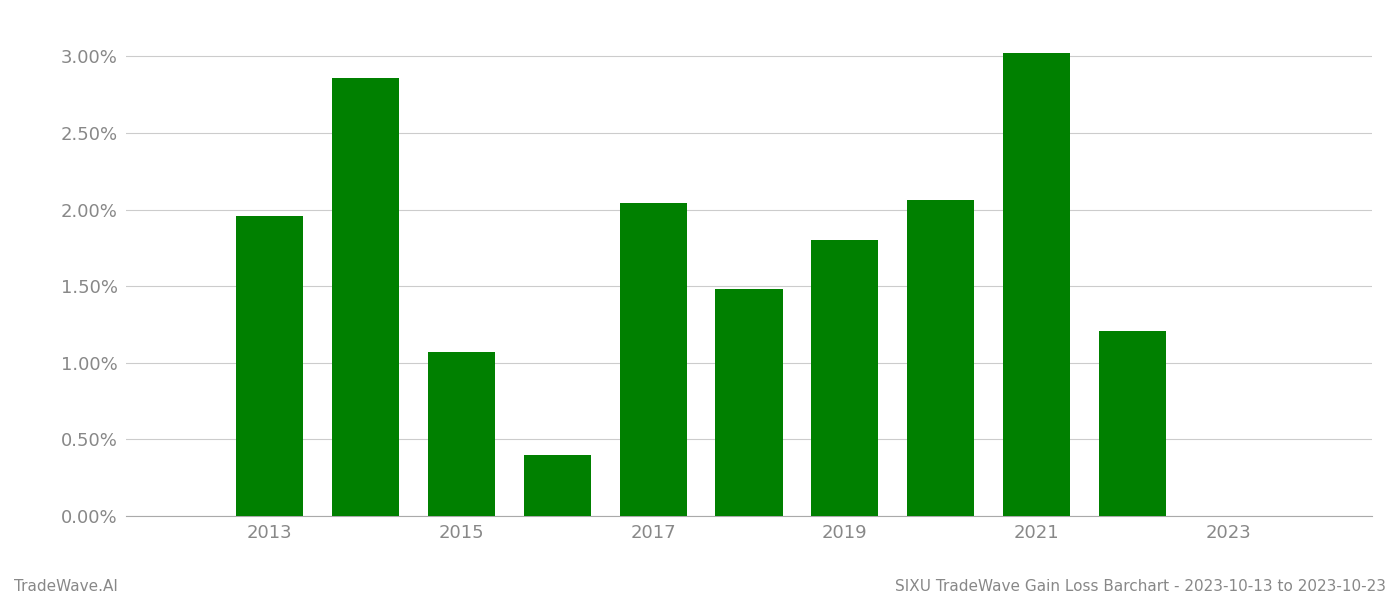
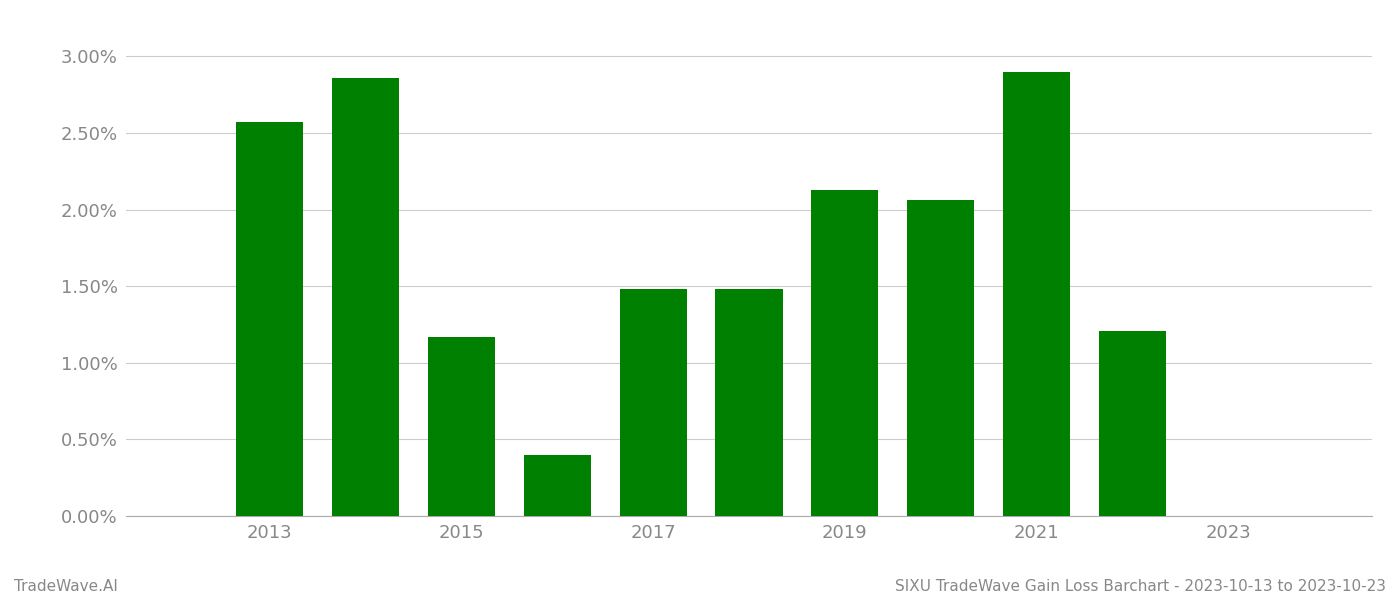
2013: 1.96% -> 2.57%
2015: 1.07% -> 1.17%
2017: 2.04% -> 1.48%
2019: 1.80% -> 2.13%
2021: 3.02% -> 2.90%
